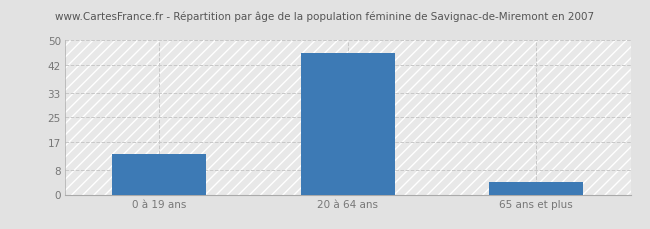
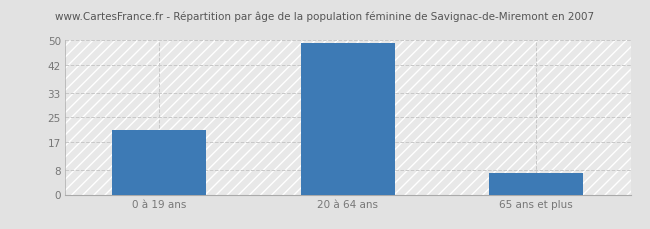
0 à 19 ans: 13 -> 21
20 à 64 ans: 46 -> 49
65 ans et plus: 4 -> 7
